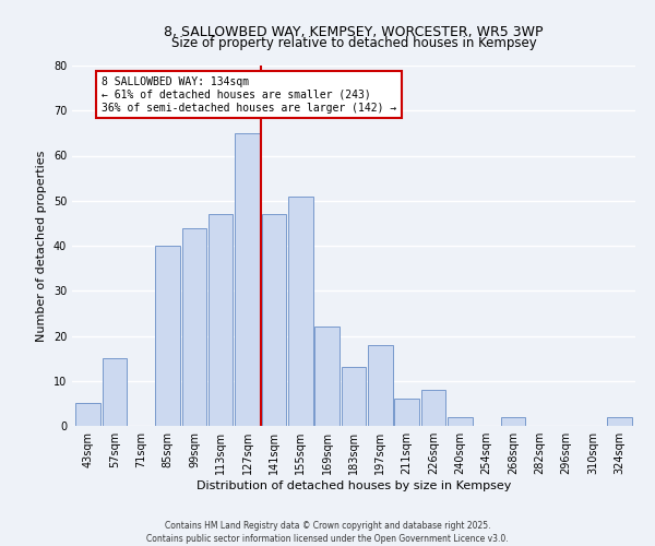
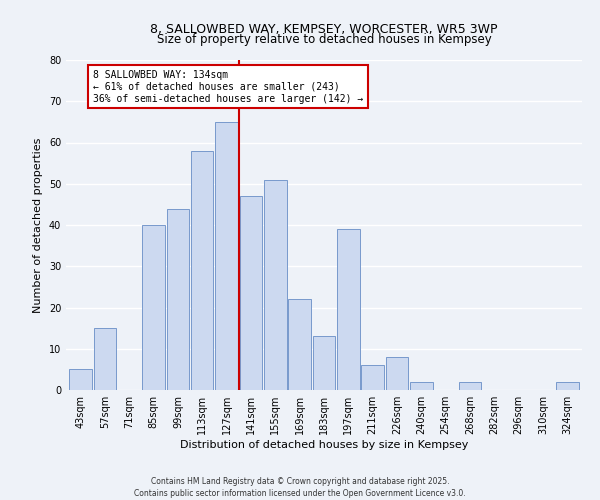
113sqm: 47 -> 58
197sqm: 18 -> 39
